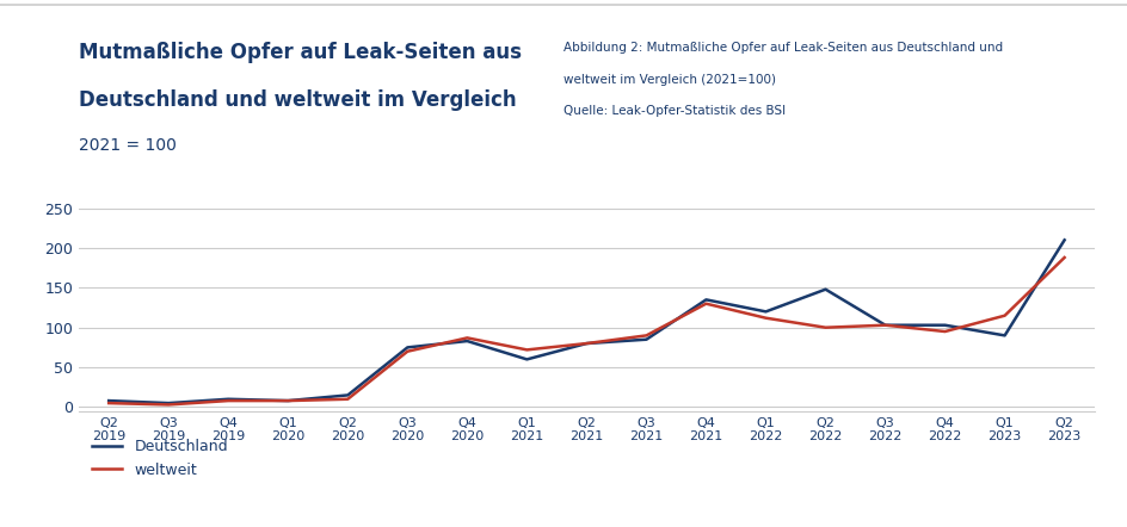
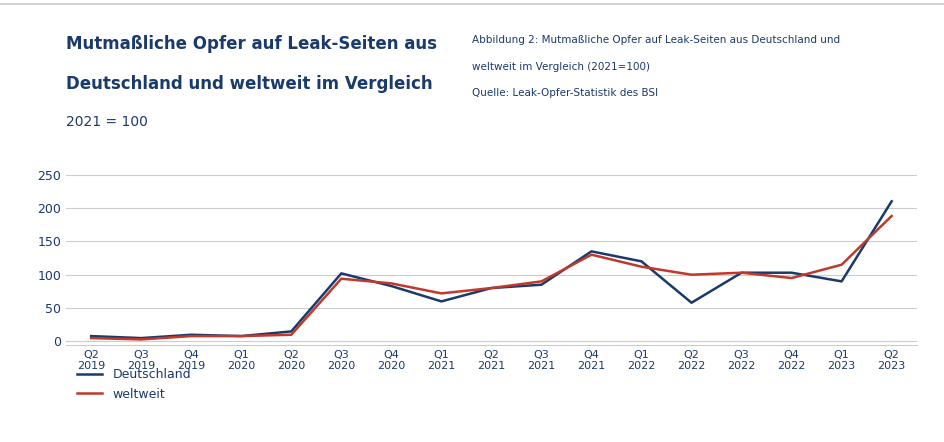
Deutschland/Q3 2020: 75 -> 102
weltweit/Q3 2020: 70 -> 94
Deutschland/Q2 2022: 148 -> 58
